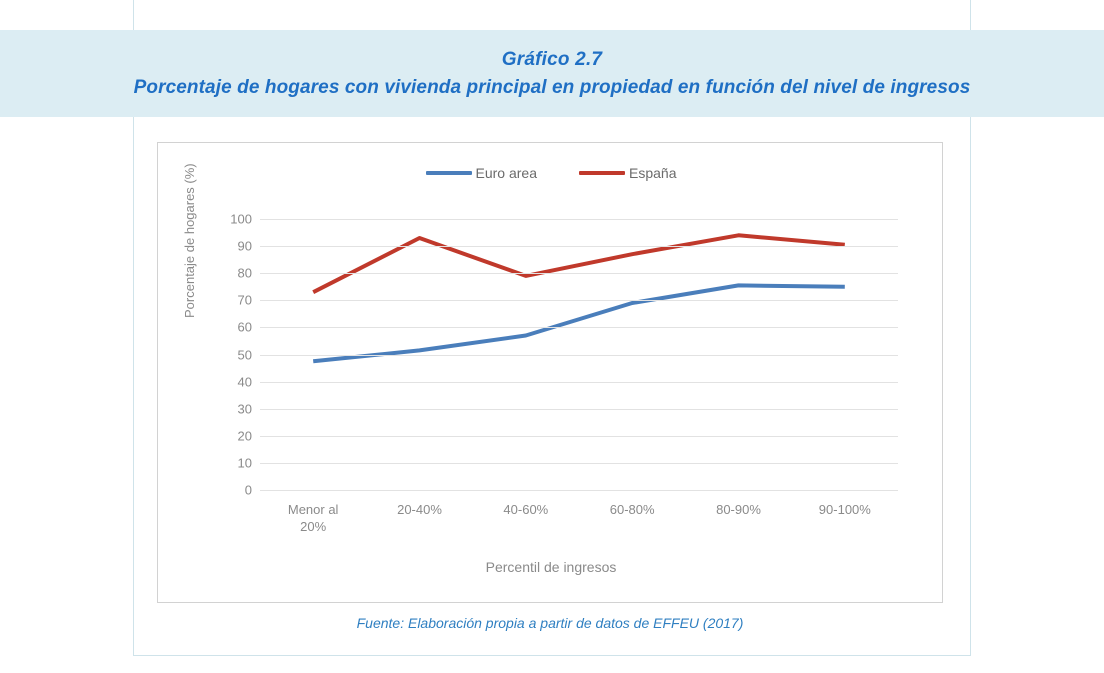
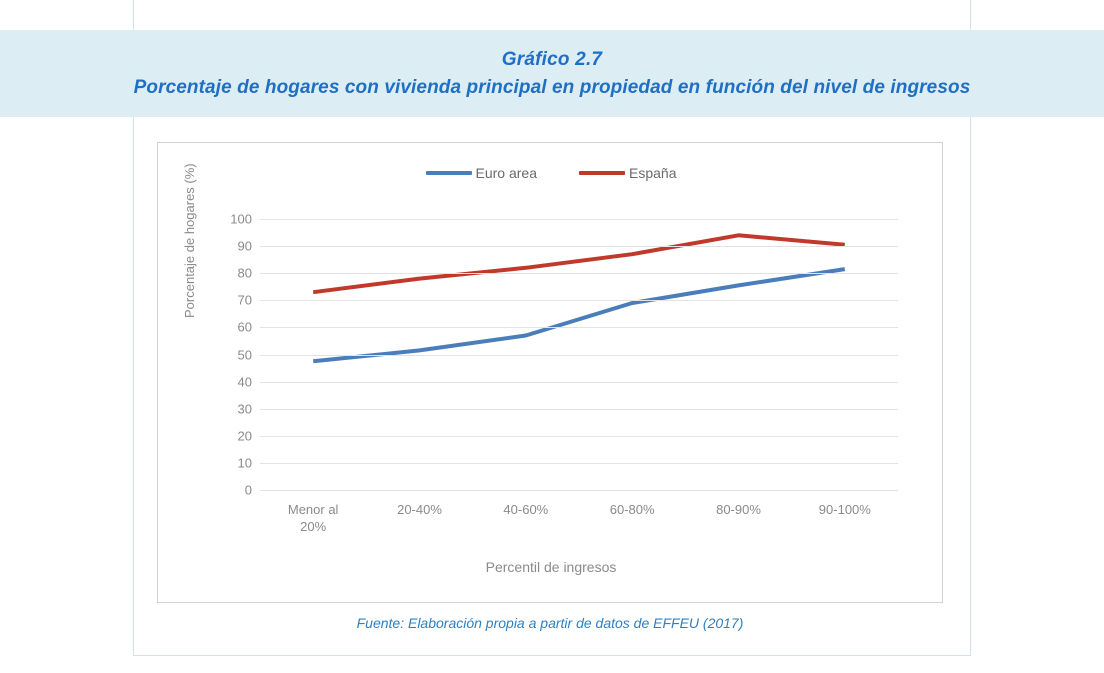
España/20-40%: 93 -> 78
España/40-60%: 79 -> 82
Euro area/90-100%: 75 -> 82
